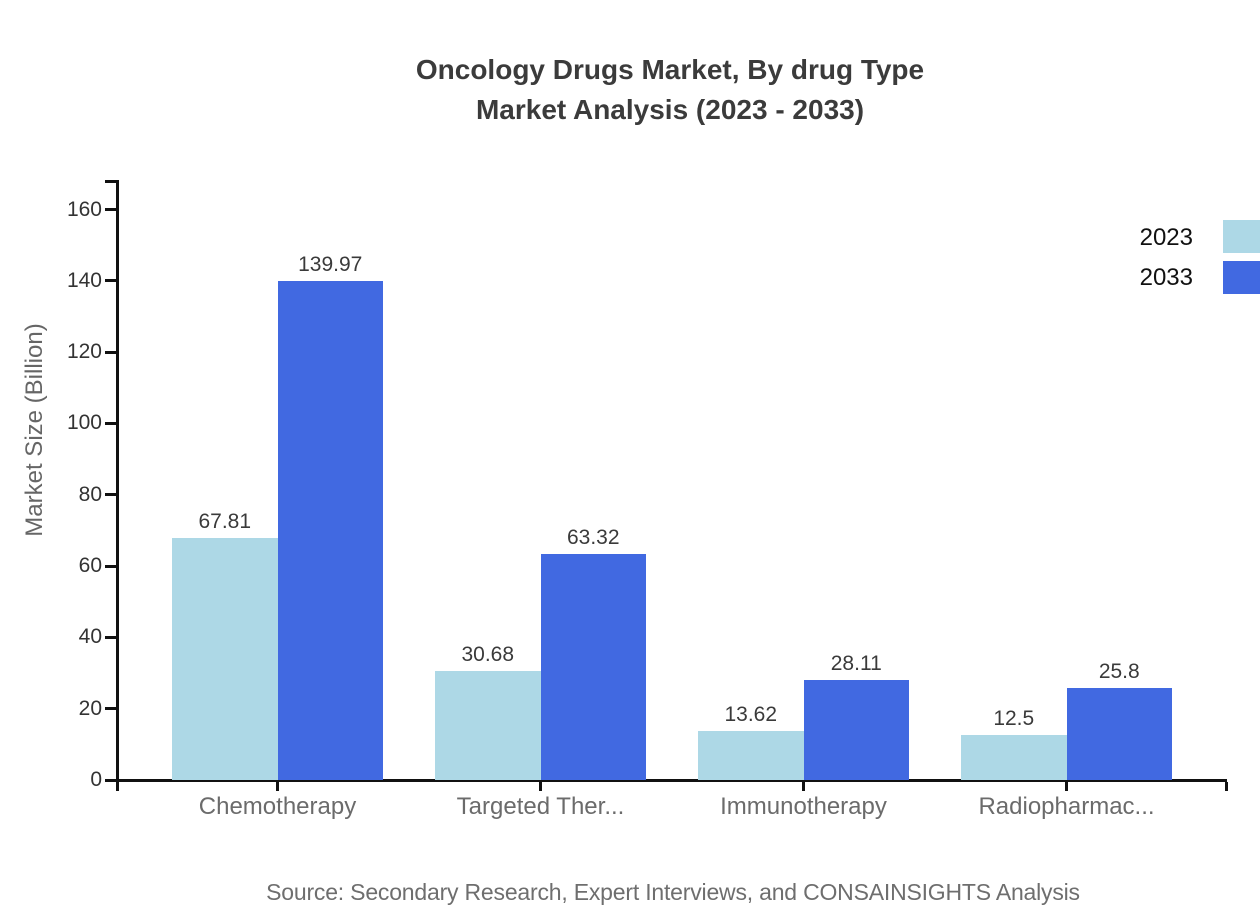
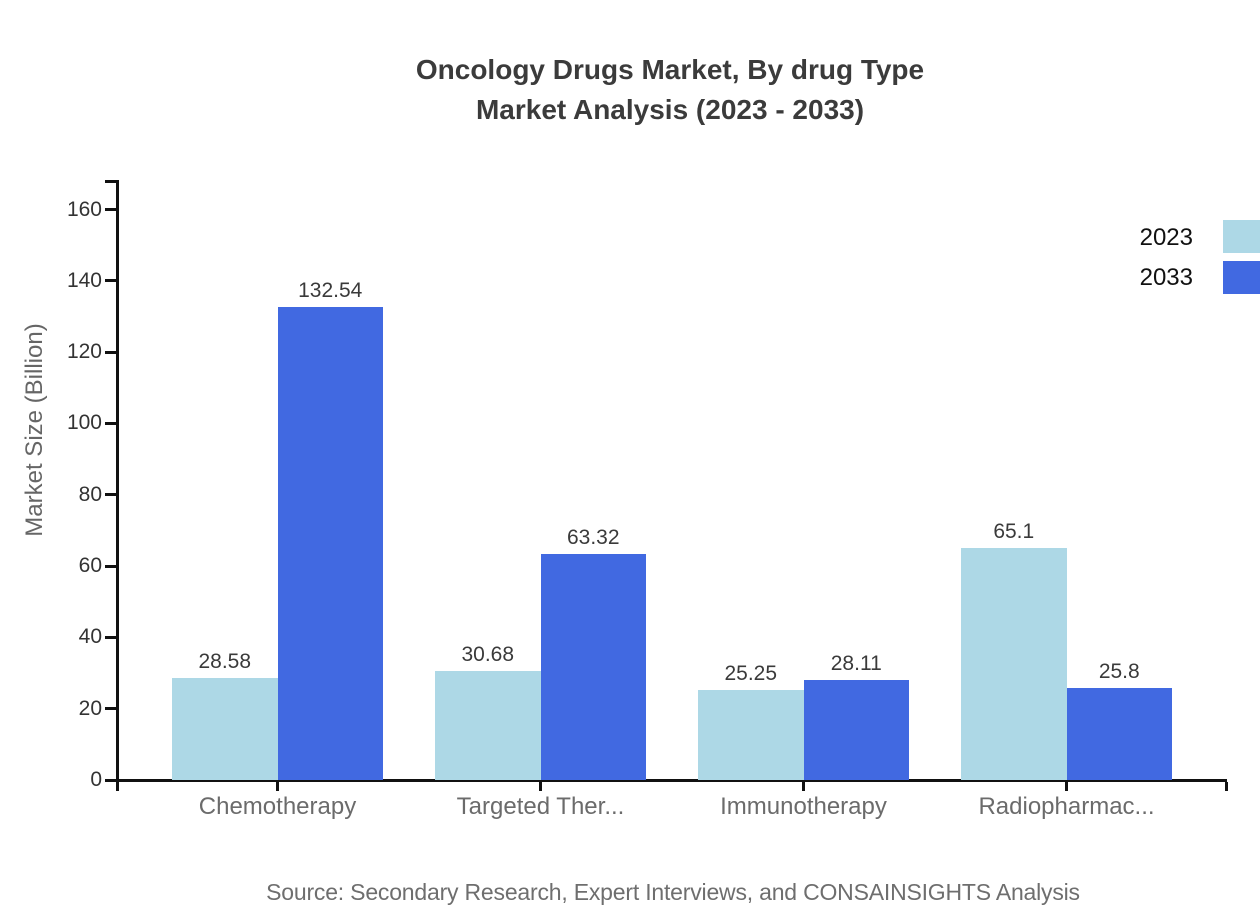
2023/Chemotherapy: 67.81 -> 28.58
2033/Chemotherapy: 139.97 -> 132.54
2023/Immunotherapy: 13.62 -> 25.25
2023/Radiopharmac...: 12.5 -> 65.1
